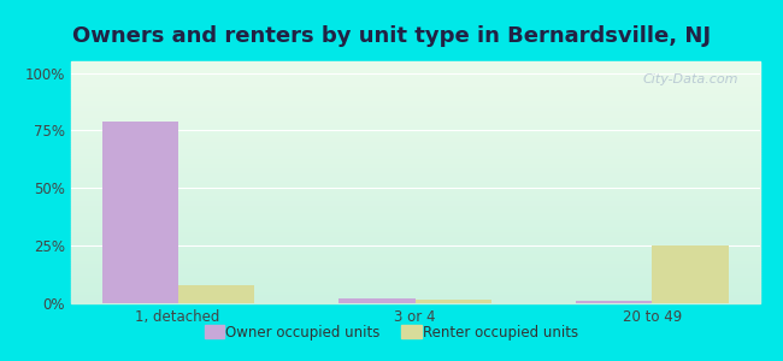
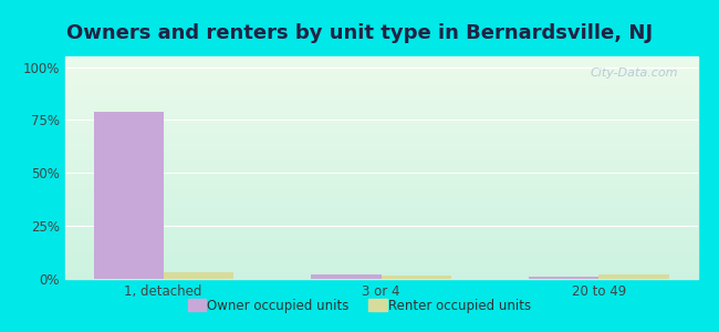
Renter occupied units/1, detached: 8% -> 3%
Renter occupied units/20 to 49: 25% -> 2%
